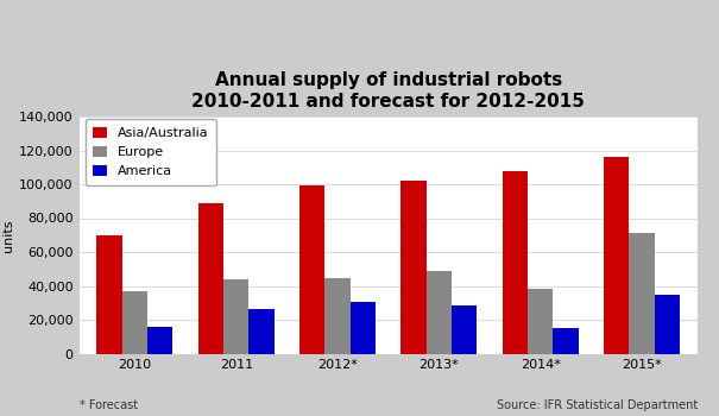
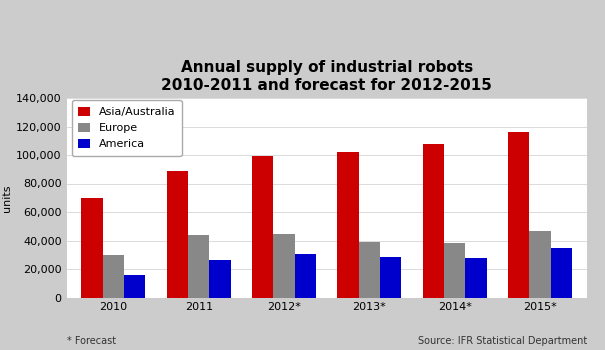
Europe/2010: 37,000 -> 30,000
Europe/2013*: 49,000 -> 39,000
America/2014*: 15,000 -> 28,000
Europe/2015*: 71,000 -> 47,000
